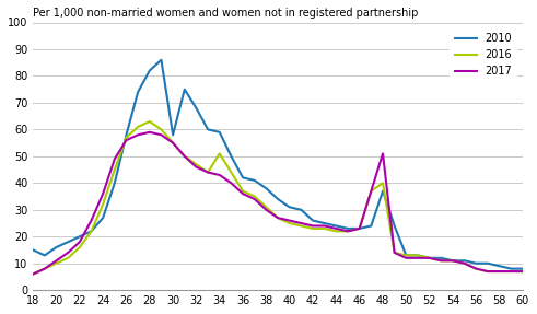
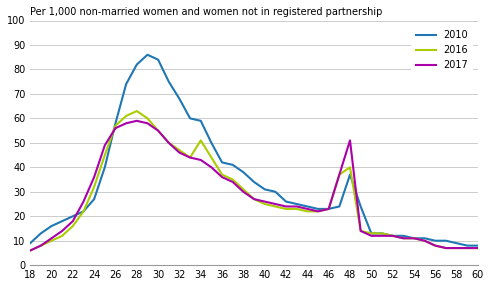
2010/18: 15 -> 9
2010/30: 58 -> 84
